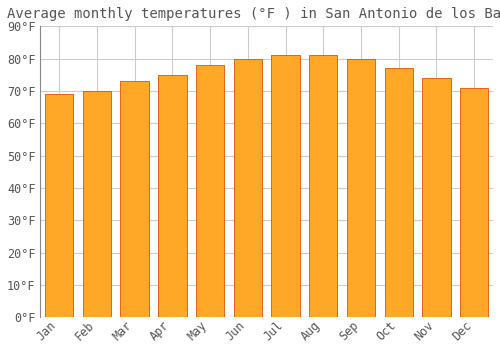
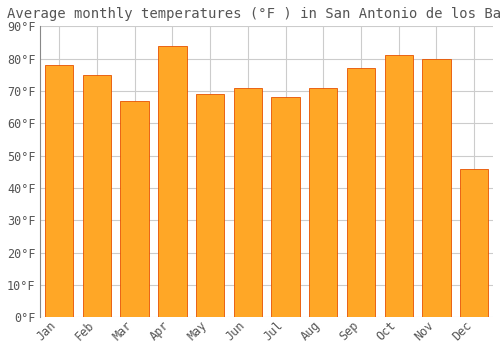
Jan: 69°F -> 78°F
Feb: 70°F -> 75°F
Mar: 73°F -> 67°F
Apr: 75°F -> 84°F
May: 78°F -> 69°F
Jun: 80°F -> 71°F
Jul: 81°F -> 68°F
Aug: 81°F -> 71°F
Sep: 80°F -> 77°F
Oct: 77°F -> 81°F
Nov: 74°F -> 80°F
Dec: 71°F -> 46°F
